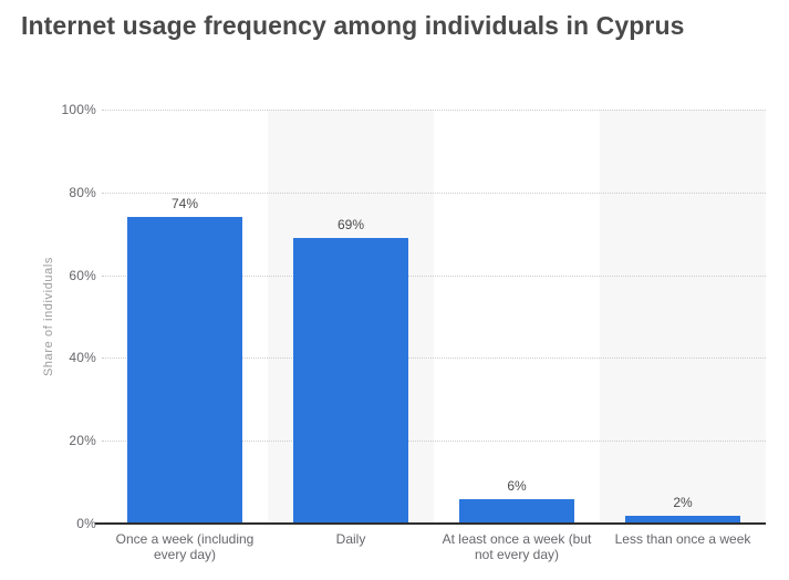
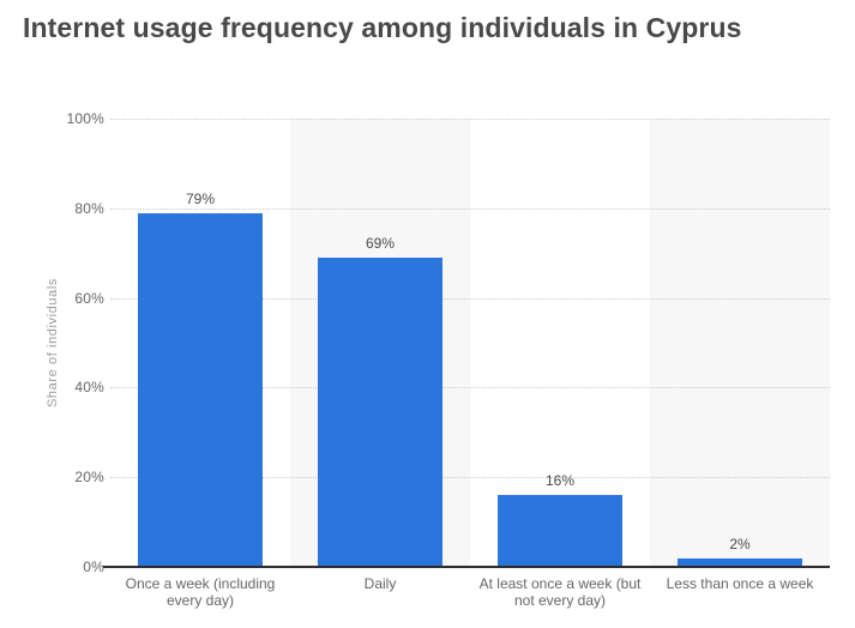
Once a week (including every day): 74% -> 79%
At least once a week (but not every day): 6% -> 16%
